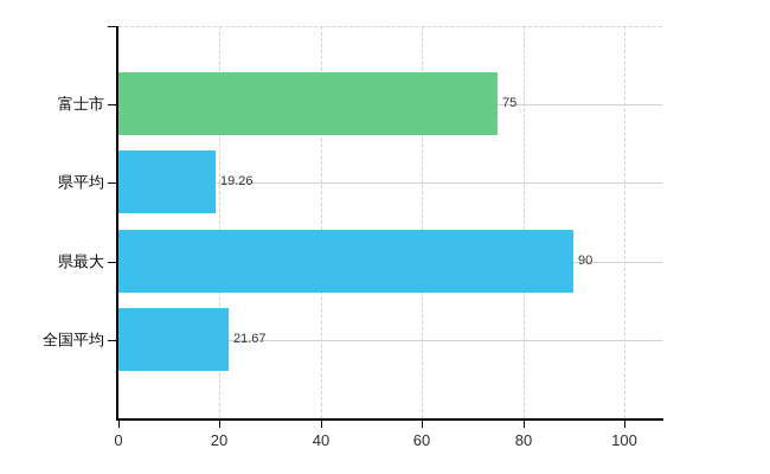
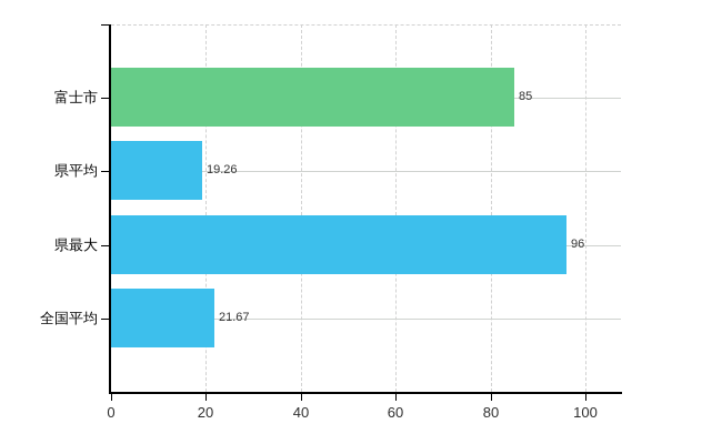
富士市: 75 -> 85
県最大: 90 -> 96
